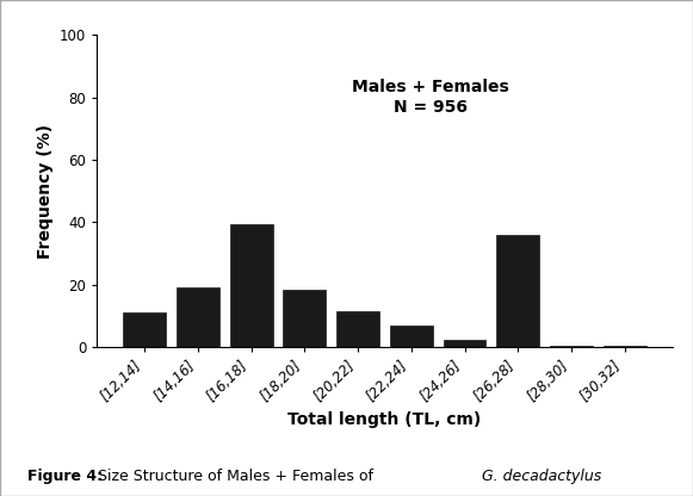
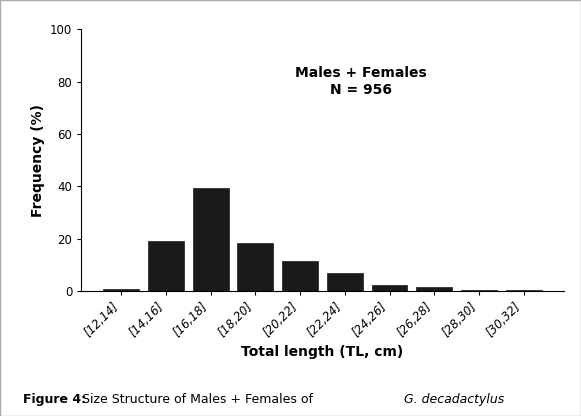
[12,14]: 11.0 -> 1.0
[26,28]: 36.0 -> 1.5
